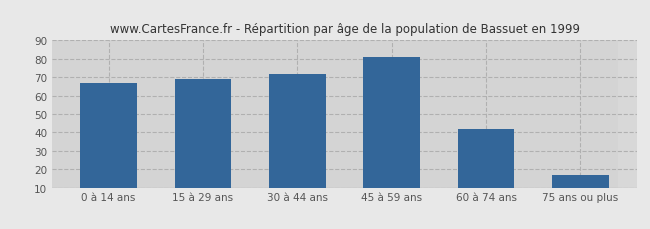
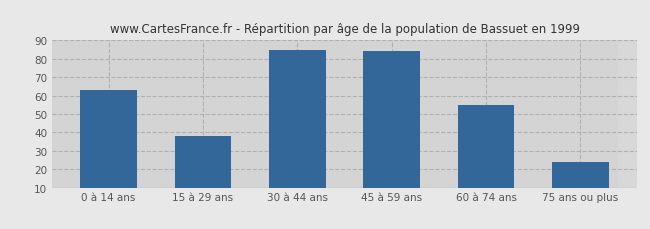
0 à 14 ans: 67 -> 63
15 à 29 ans: 69 -> 38
30 à 44 ans: 72 -> 85
45 à 59 ans: 81 -> 84
60 à 74 ans: 42 -> 55
75 ans ou plus: 17 -> 24
